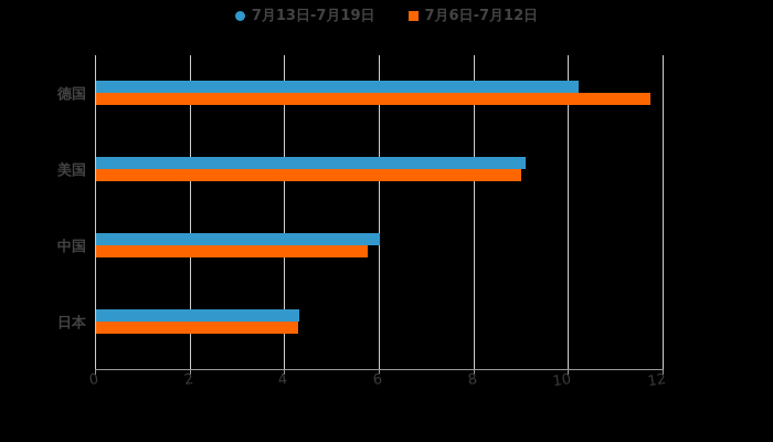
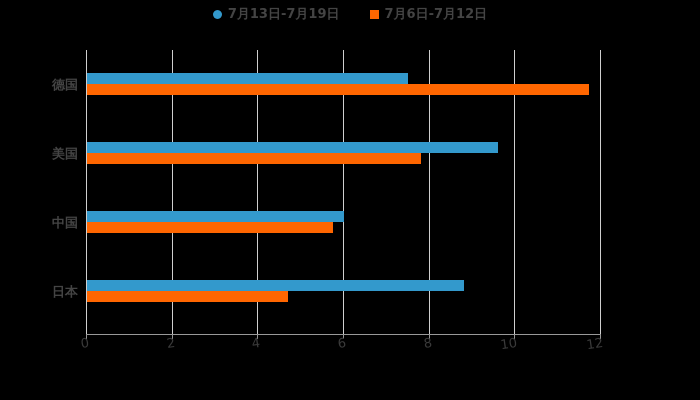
7月13日-7月19日/德国: 10.2 -> 7.5
7月13日-7月19日/美国: 9.1 -> 9.6
7月6日-7月12日/美国: 9.0 -> 7.8
7月13日-7月19日/日本: 4.3 -> 8.8
7月6日-7月12日/日本: 4.3 -> 4.7
